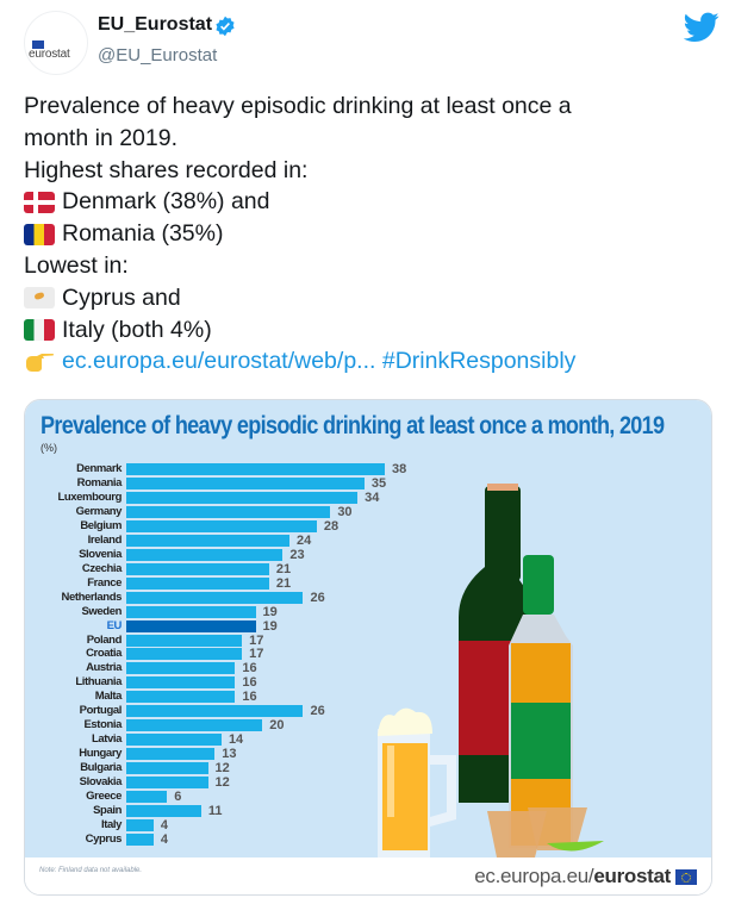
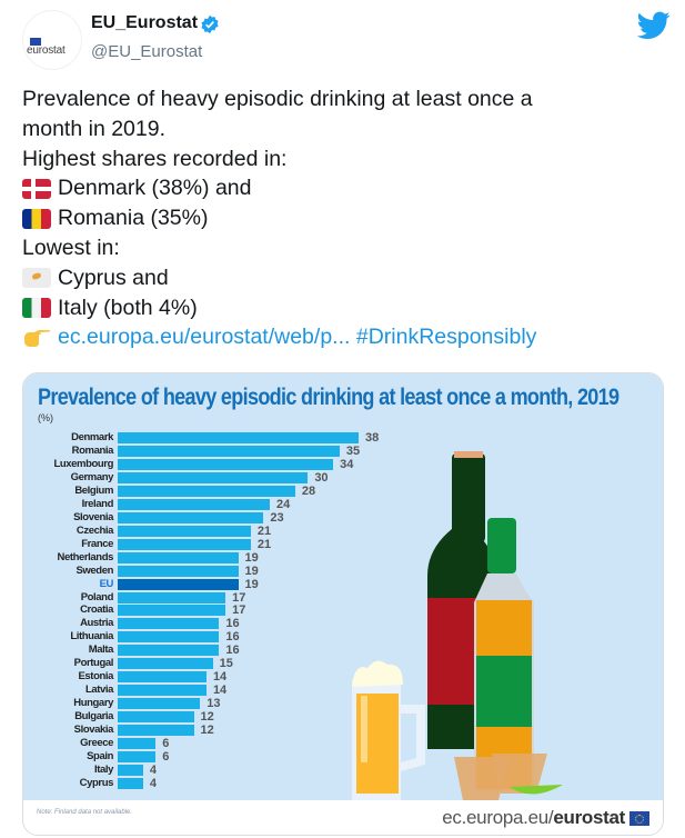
Netherlands: 26 -> 19
Portugal: 26 -> 15
Estonia: 20 -> 14
Spain: 11 -> 6
